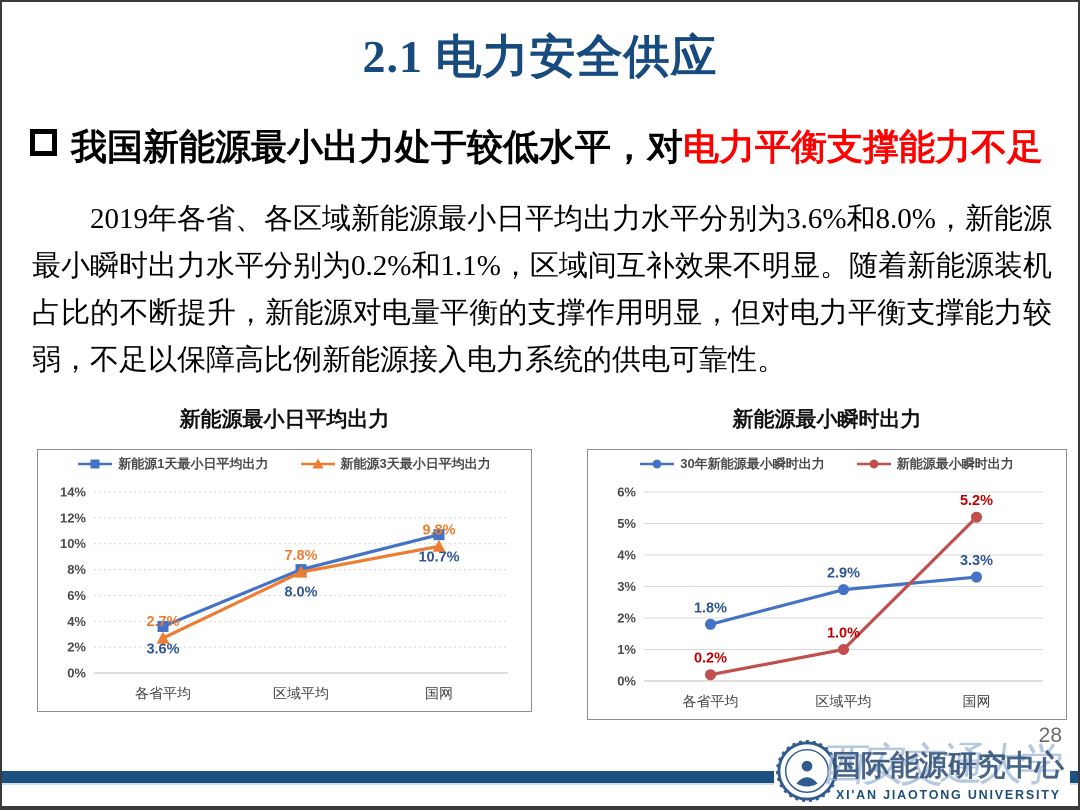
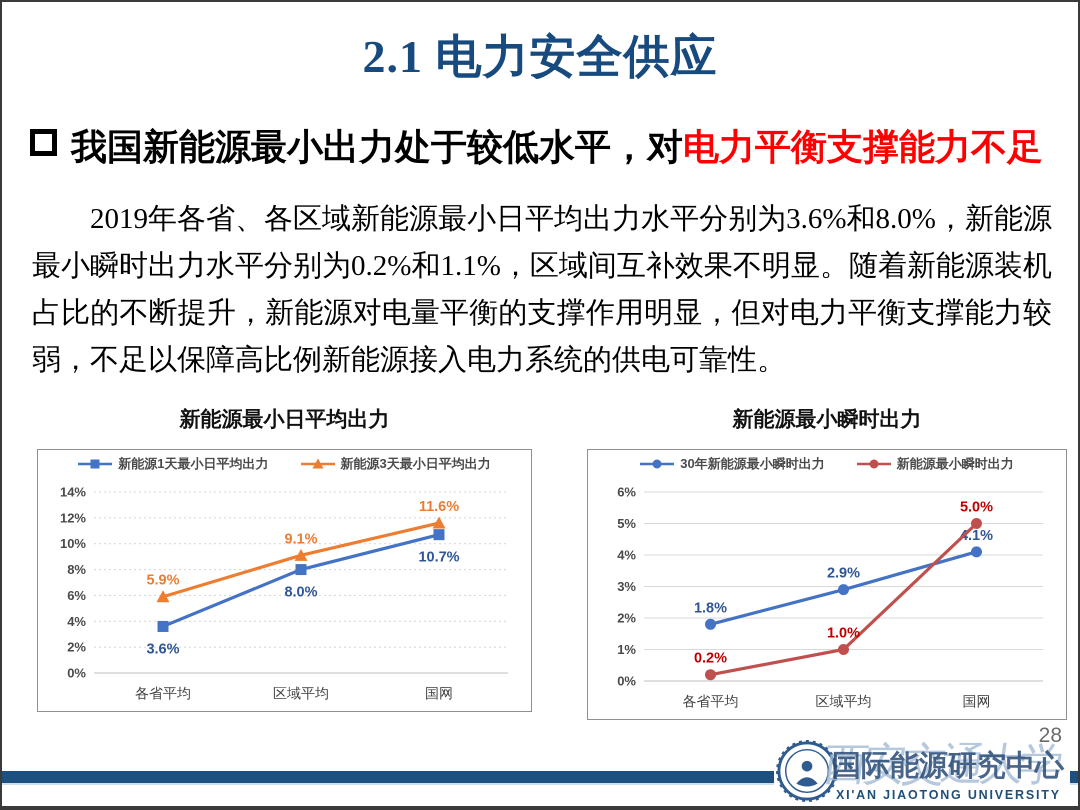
新能源最小日平均出力/新能源3天最小日平均出力/各省平均: 2.7% -> 5.9%
新能源最小日平均出力/新能源3天最小日平均出力/区域平均: 7.8% -> 9.1%
新能源最小日平均出力/新能源3天最小日平均出力/国网: 9.8% -> 11.6%
新能源最小瞬时出力/30年新能源最小瞬时出力/国网: 3.3% -> 4.1%
新能源最小瞬时出力/新能源最小瞬时出力/国网: 5.2% -> 5.0%
